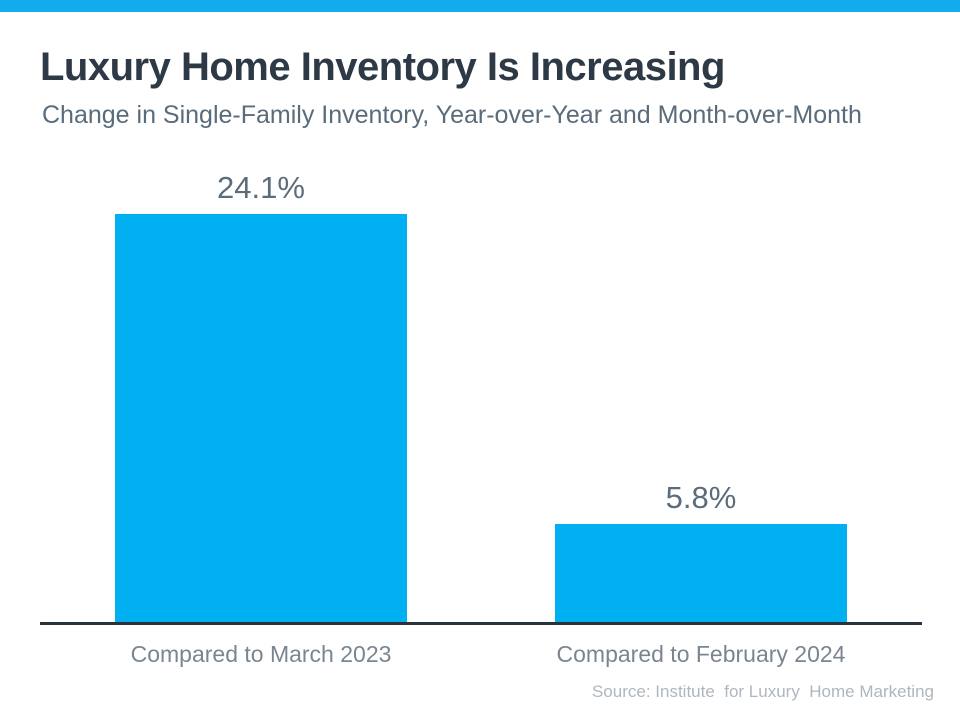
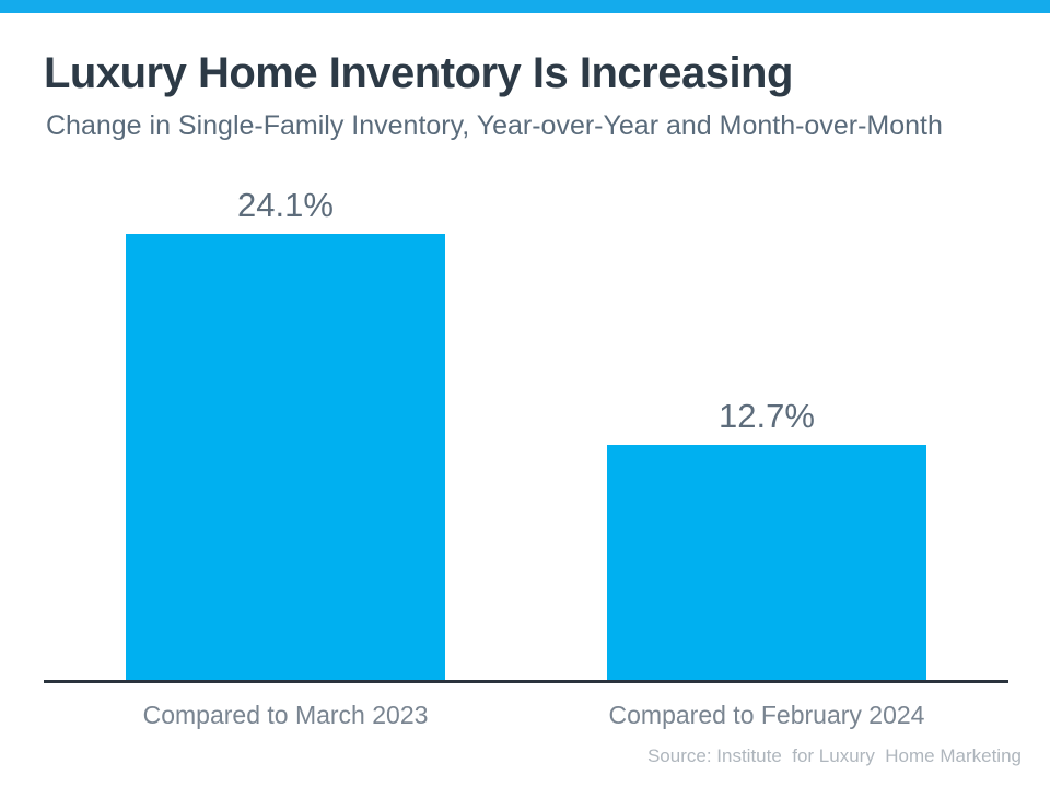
Compared to February 2024: 5.8% -> 12.7%
